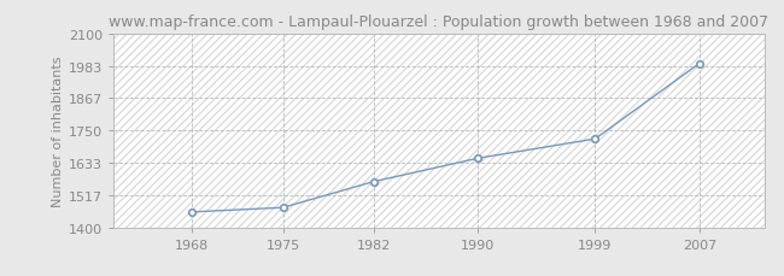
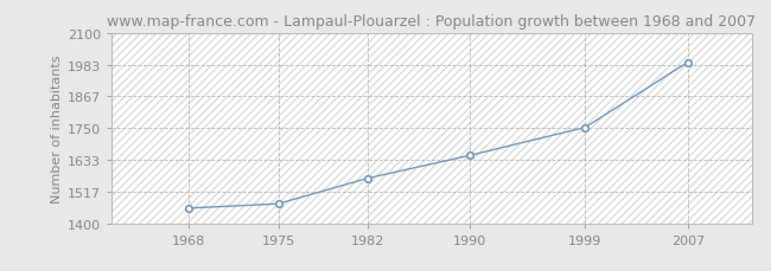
1999: 1720 -> 1753
